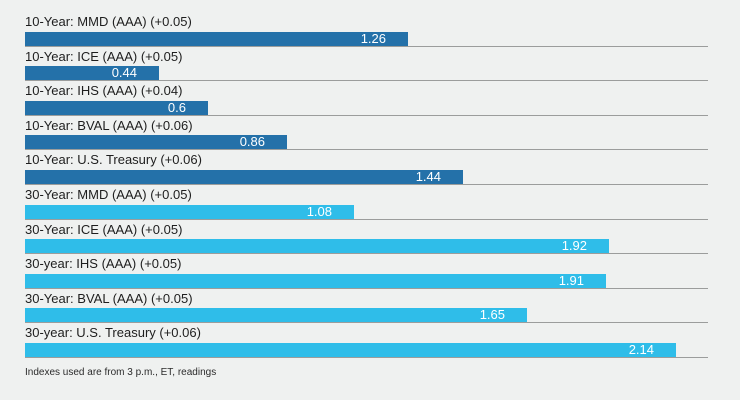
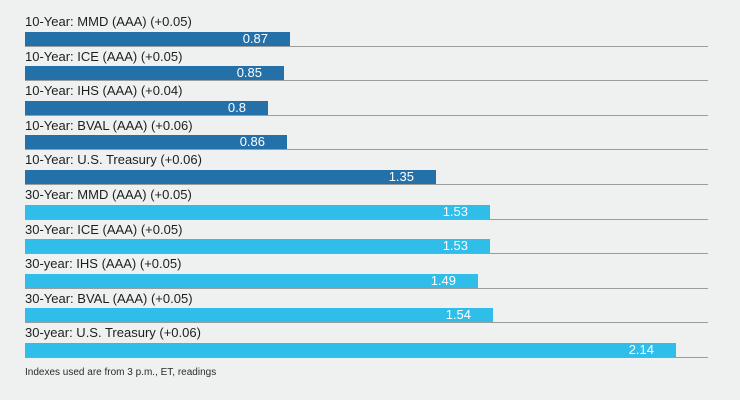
10-Year: MMD (AAA) (+0.05): 1.26 -> 0.87
10-Year: ICE (AAA) (+0.05): 0.44 -> 0.85
10-Year: IHS (AAA) (+0.04): 0.6 -> 0.8
10-Year: U.S. Treasury (+0.06): 1.44 -> 1.35
30-Year: MMD (AAA) (+0.05): 1.08 -> 1.53
30-Year: ICE (AAA) (+0.05): 1.92 -> 1.53
30-year: IHS (AAA) (+0.05): 1.91 -> 1.49
30-Year: BVAL (AAA) (+0.05): 1.65 -> 1.54
